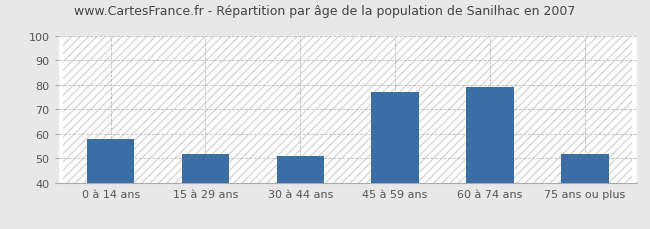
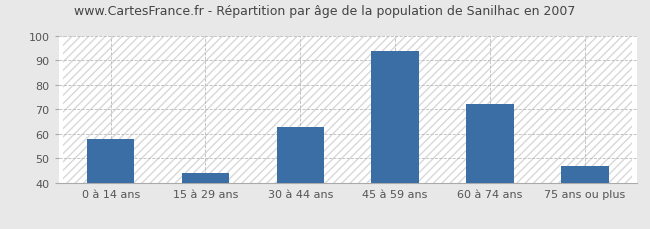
15 à 29 ans: 52 -> 44
30 à 44 ans: 51 -> 63
45 à 59 ans: 77 -> 94
60 à 74 ans: 79 -> 72
75 ans ou plus: 52 -> 47
